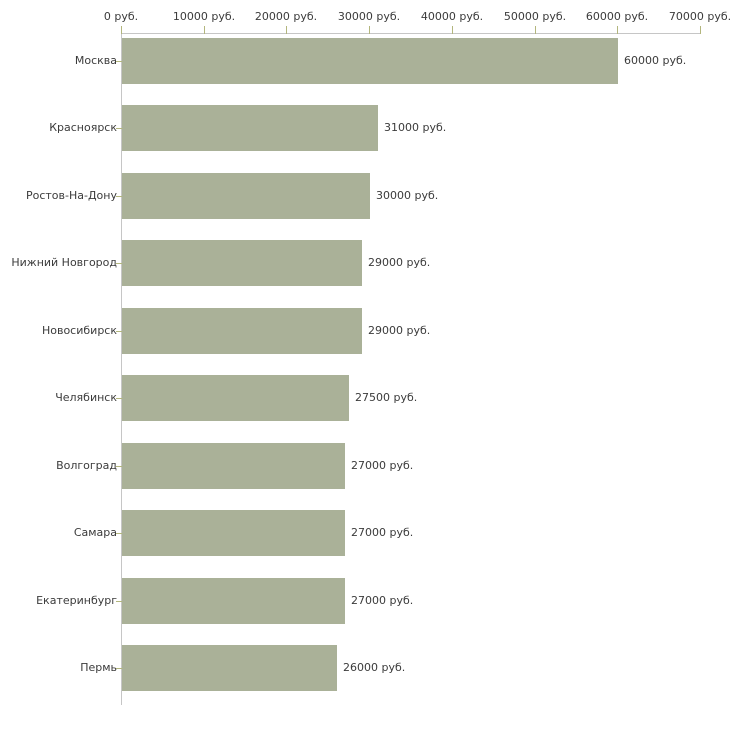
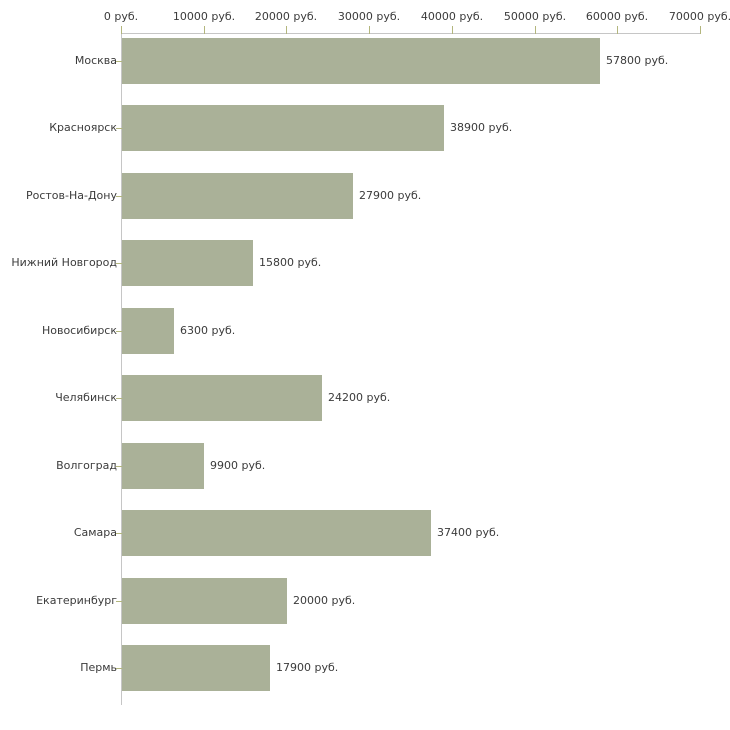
Москва: 60000 -> 57800
Красноярск: 31000 -> 38900
Ростов-На-Дону: 30000 -> 27900
Нижний Новгород: 29000 -> 15800
Новосибирск: 29000 -> 6300
Челябинск: 27500 -> 24200
Волгоград: 27000 -> 9900
Самара: 27000 -> 37400
Екатеринбург: 27000 -> 20000
Пермь: 26000 -> 17900
